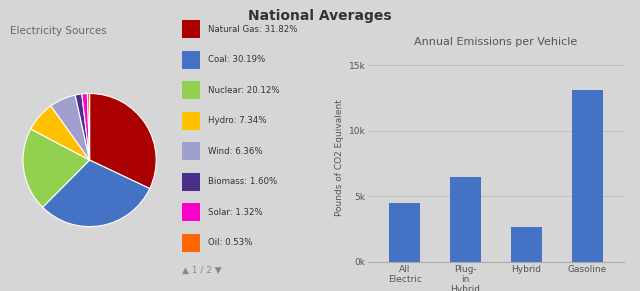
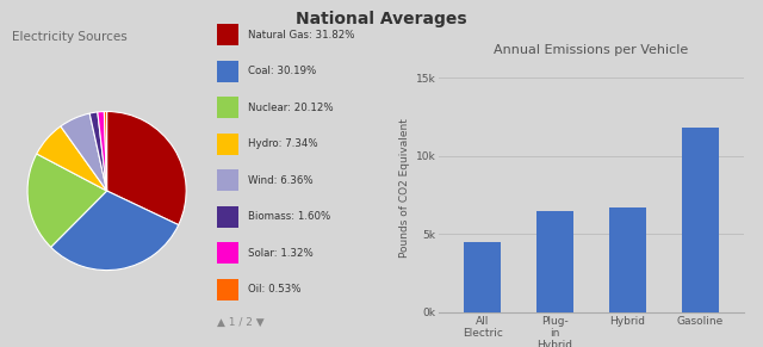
Hybrid: 2.7k -> 6.7k
Gasoline: 13.1k -> 11.8k
